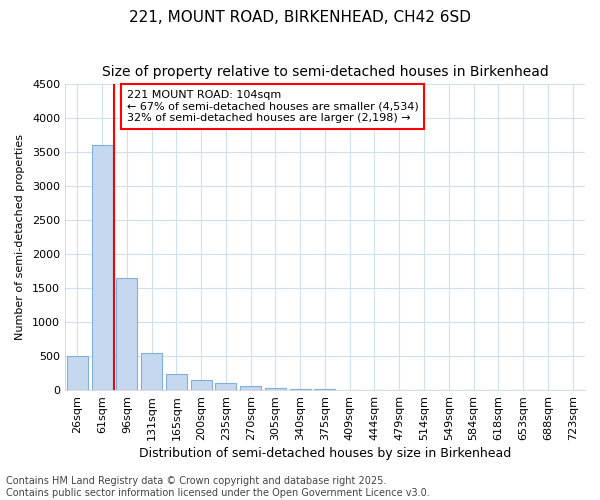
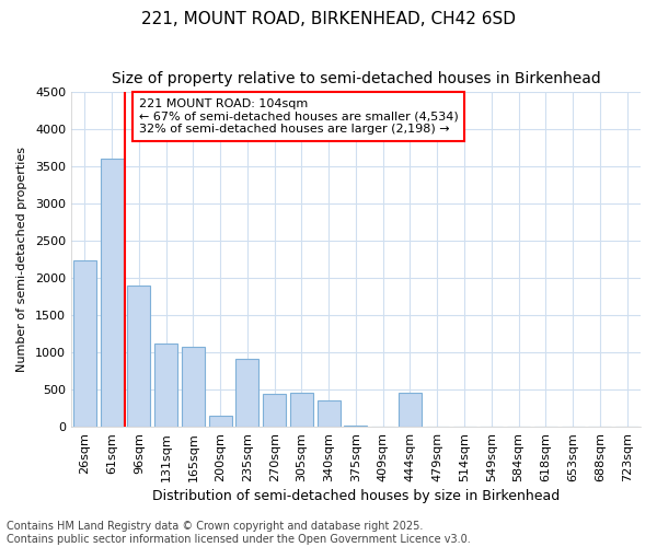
26sqm: 500 -> 2240
96sqm: 1650 -> 1900
131sqm: 540 -> 1120
165sqm: 240 -> 1080
235sqm: 100 -> 920
270sqm: 60 -> 440
305sqm: 40 -> 460
340sqm: 20 -> 360
444sqm: 0 -> 460
